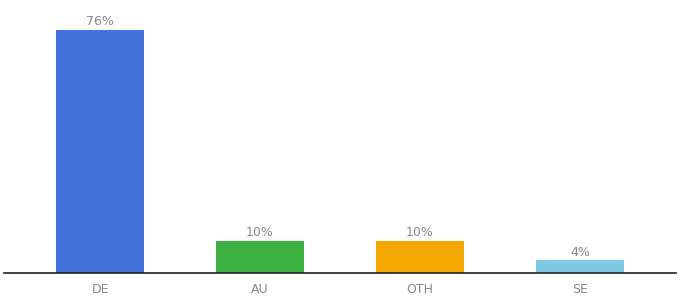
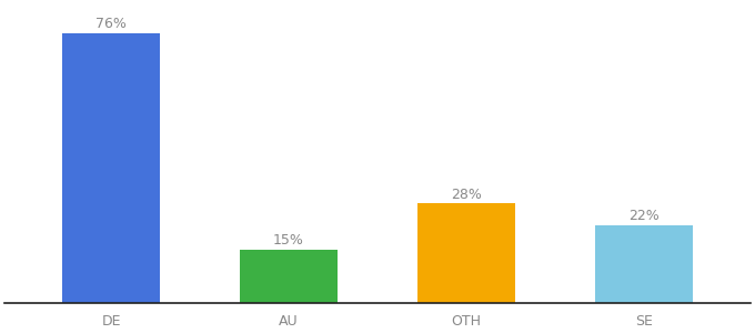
AU: 10% -> 15%
OTH: 10% -> 28%
SE: 4% -> 22%
